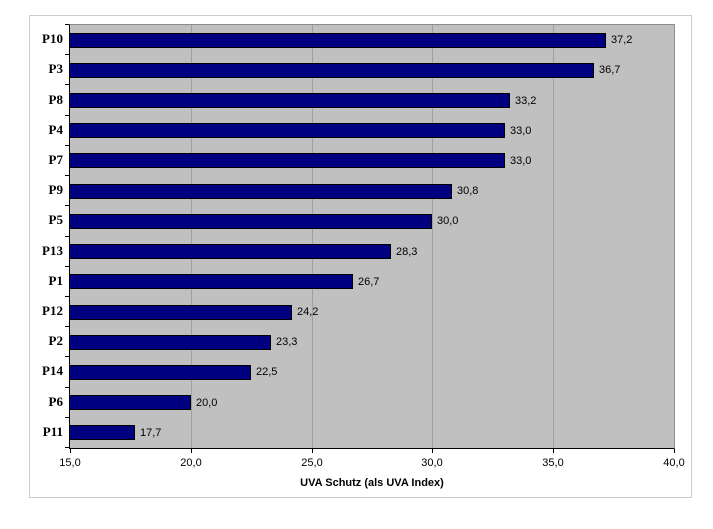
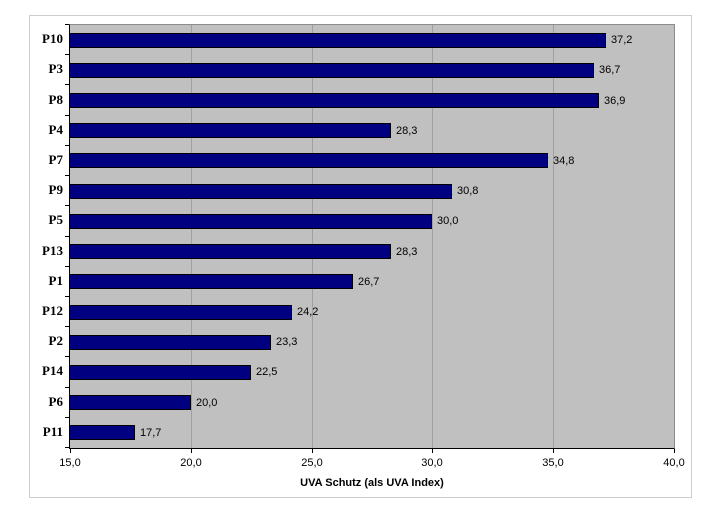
P8: 33,2 -> 36,9
P4: 33,0 -> 28,3
P7: 33,0 -> 34,8
